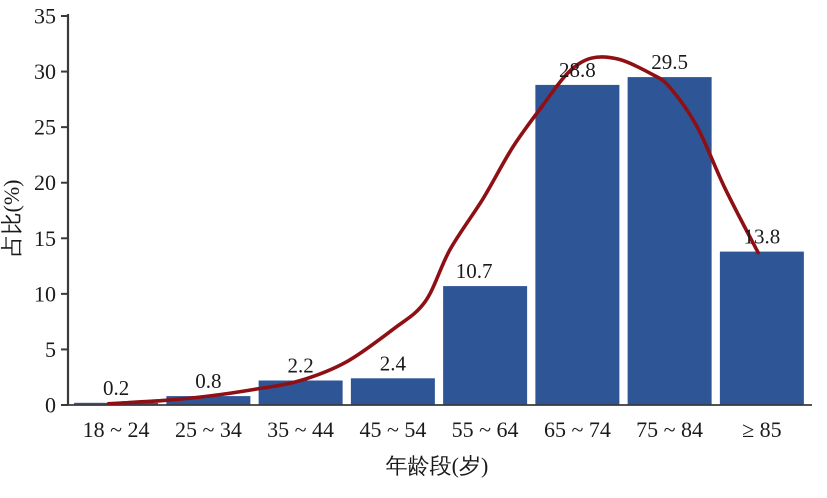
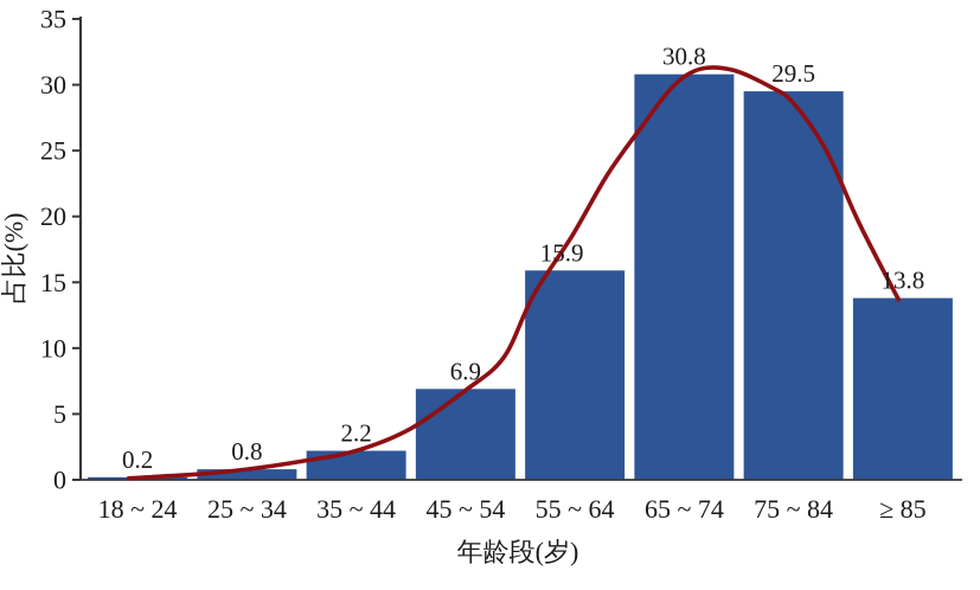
45 ~ 54: 2.4 -> 6.9
55 ~ 64: 10.7 -> 15.9
65 ~ 74: 28.8 -> 30.8
